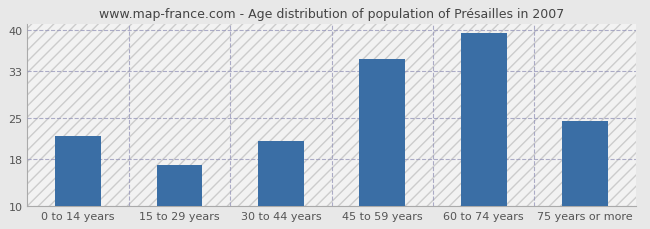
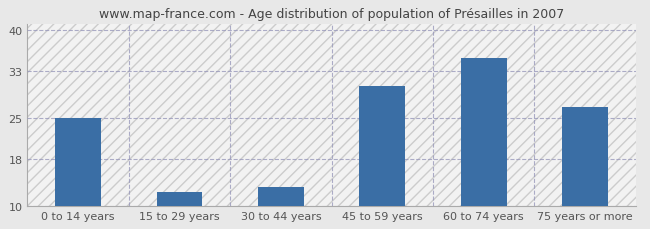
0 to 14 years: 22.0 -> 25.0
15 to 29 years: 17.0 -> 12.4
30 to 44 years: 21.0 -> 13.2
45 to 59 years: 35.0 -> 30.4
60 to 74 years: 39.5 -> 35.2
75 years or more: 24.5 -> 26.8
